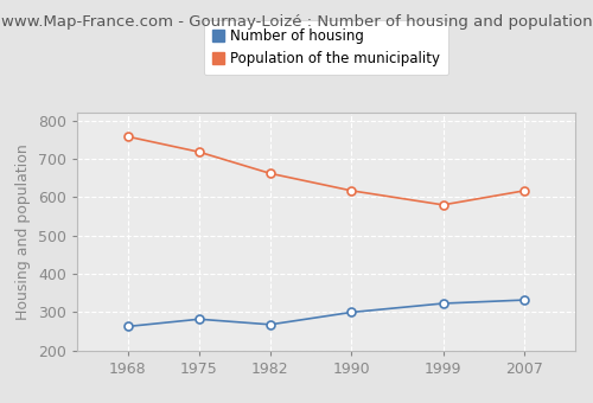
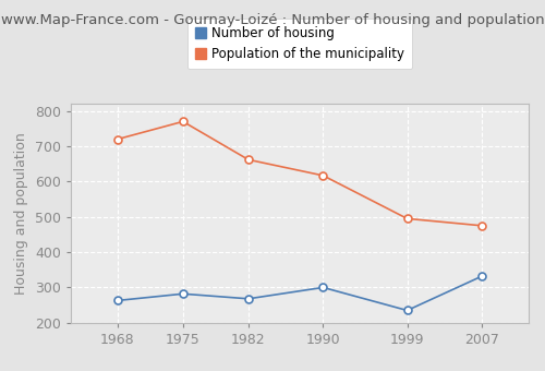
Population of the municipality/1968: 758 -> 720
Population of the municipality/1975: 718 -> 770
Number of housing/1999: 323 -> 235
Population of the municipality/1999: 580 -> 495
Population of the municipality/2007: 617 -> 475
